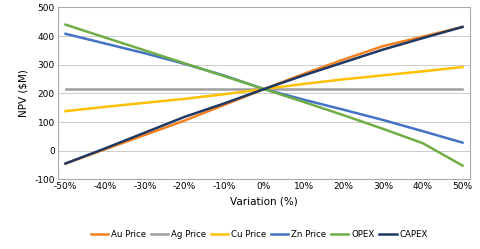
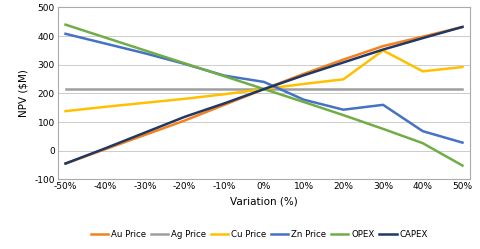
Zn Price/0%: 215 -> 240
Cu Price/30%: 263 -> 350
Zn Price/30%: 107 -> 160
